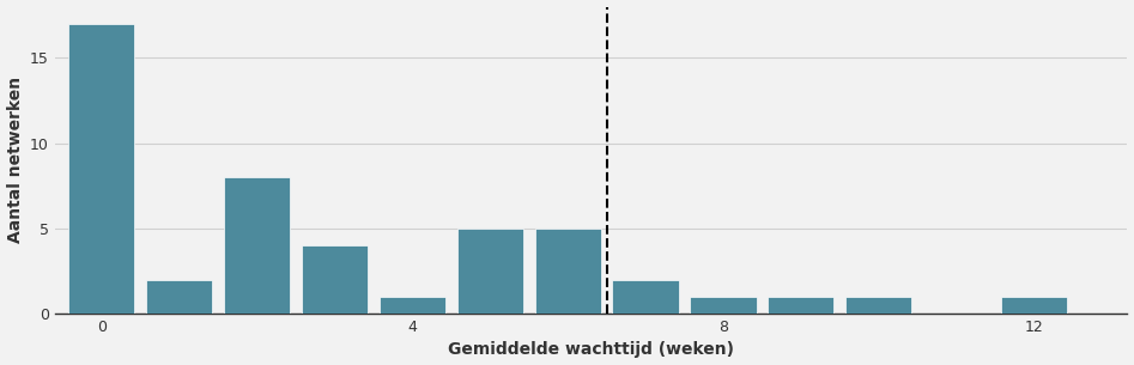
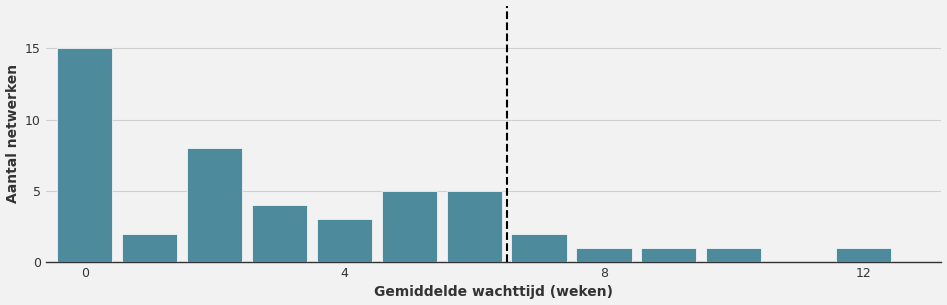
0: 17 -> 15
4: 1 -> 3
